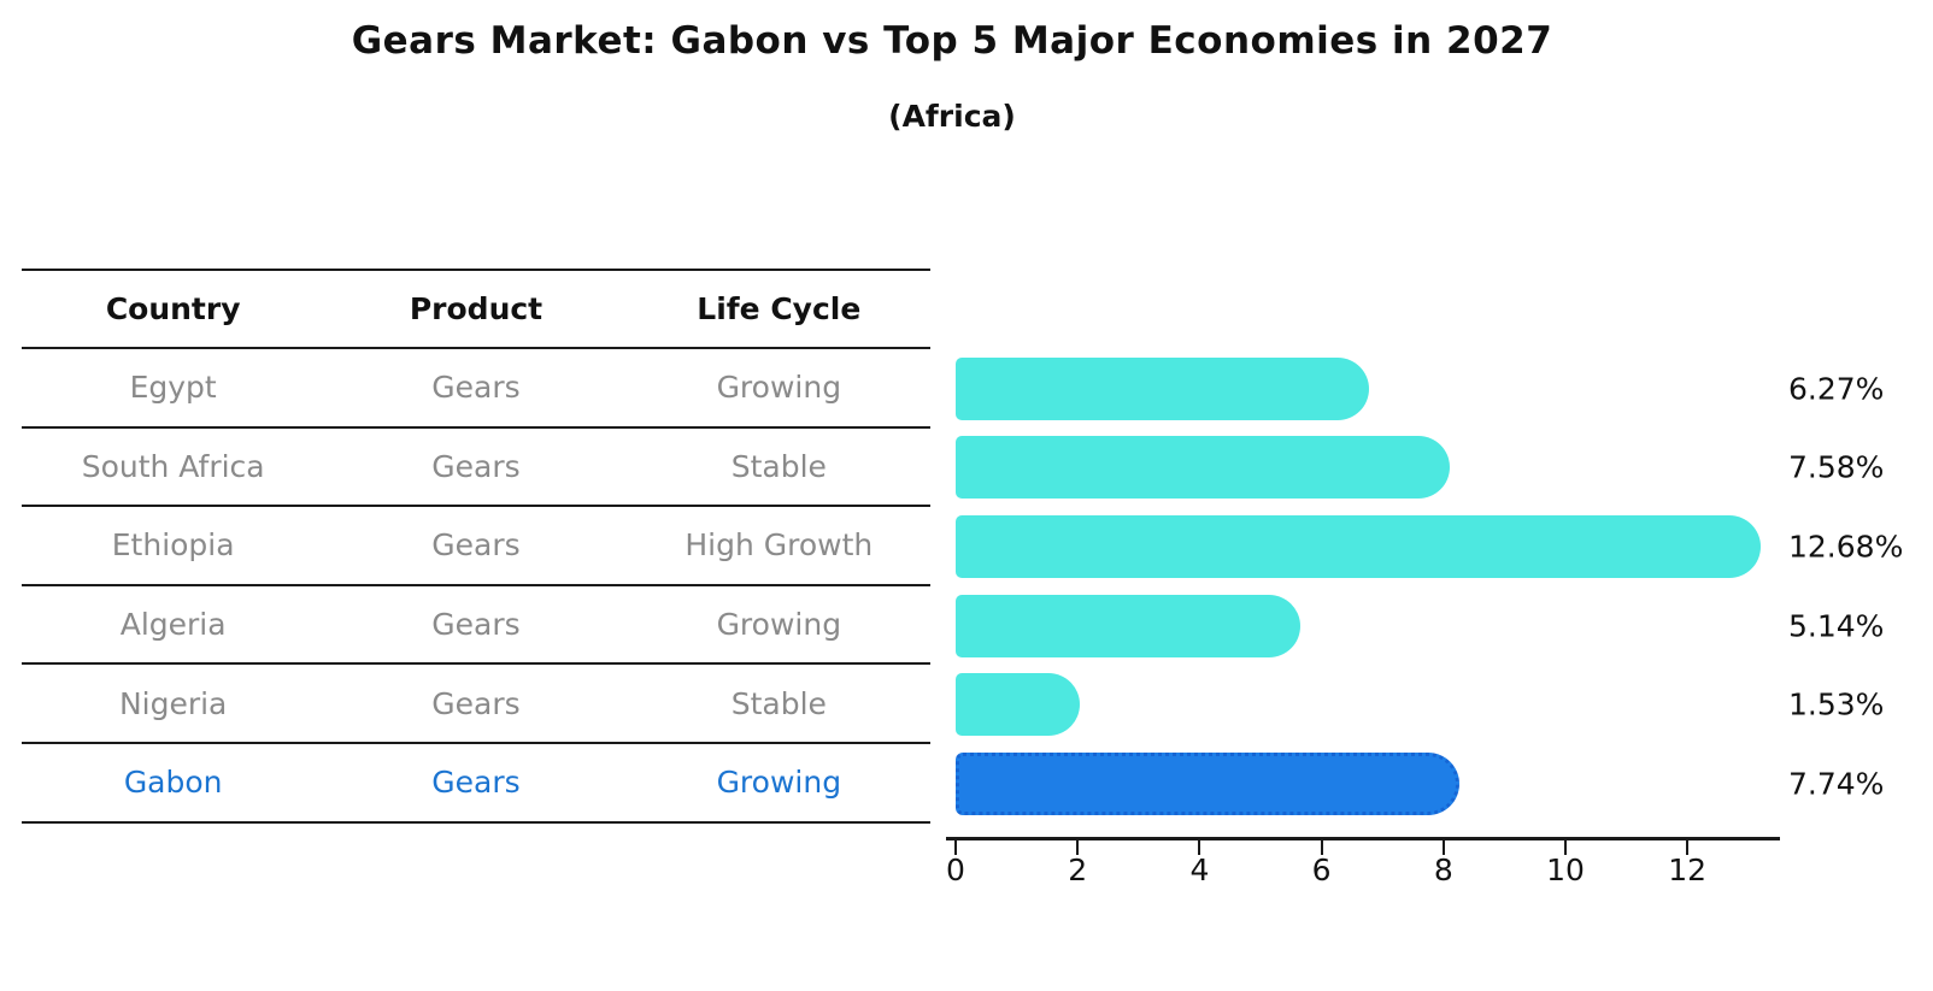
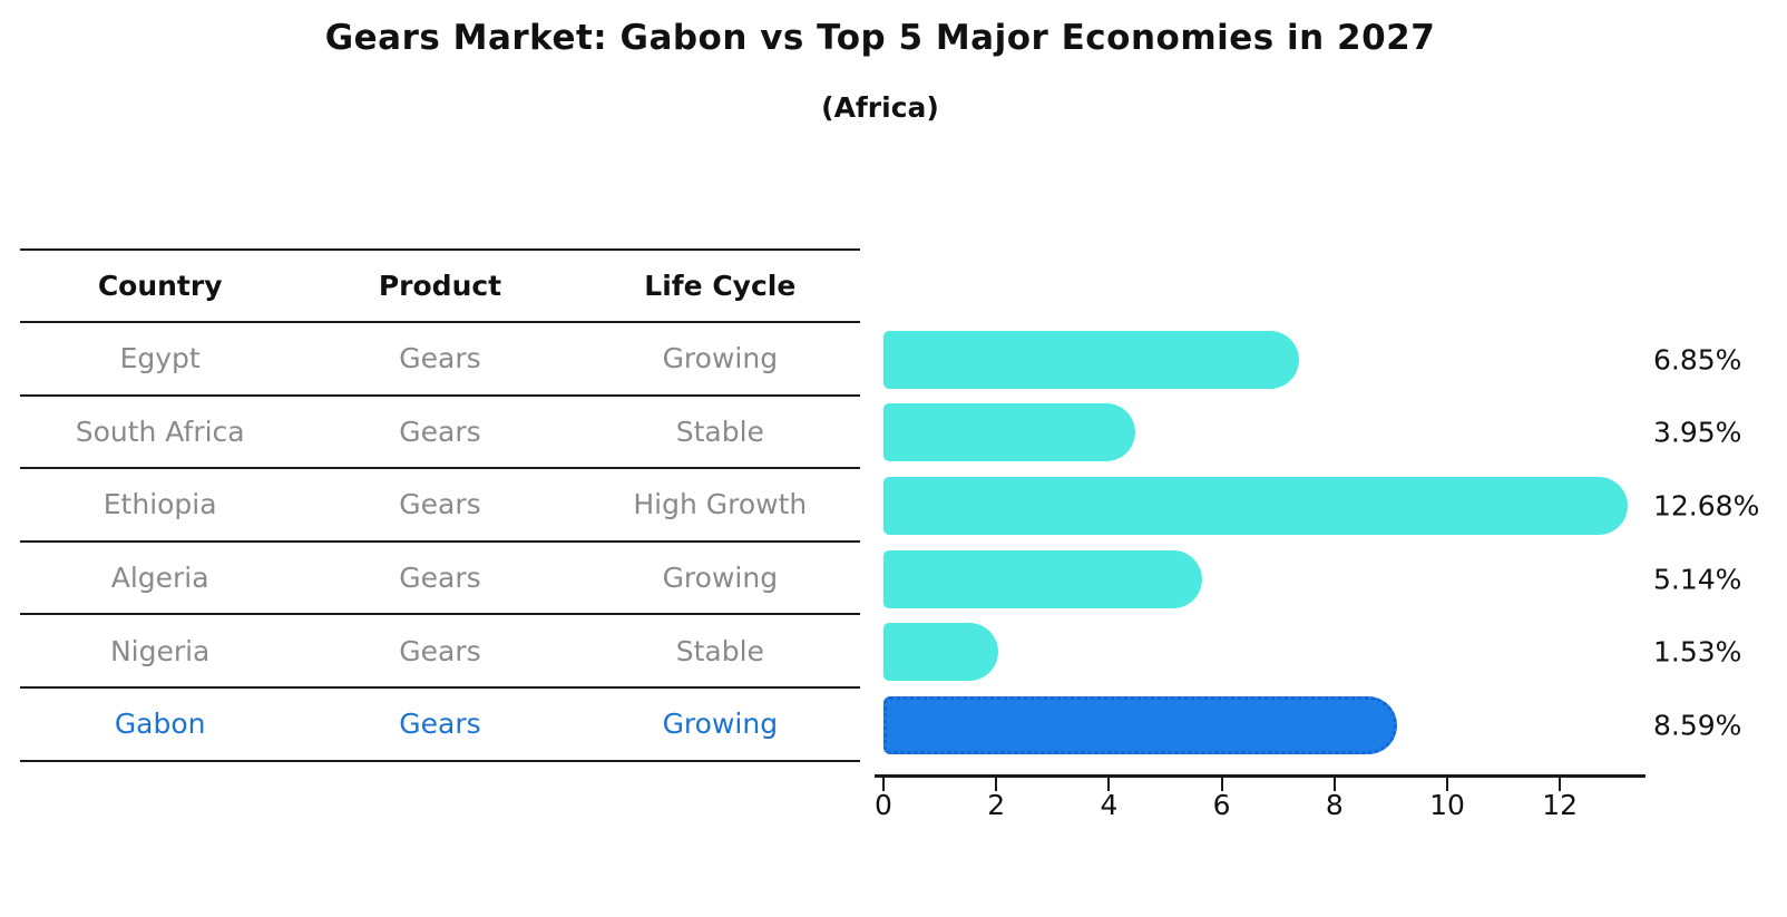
Egypt: 6.27% -> 6.85%
South Africa: 7.58% -> 3.95%
Gabon: 7.74% -> 8.59%
